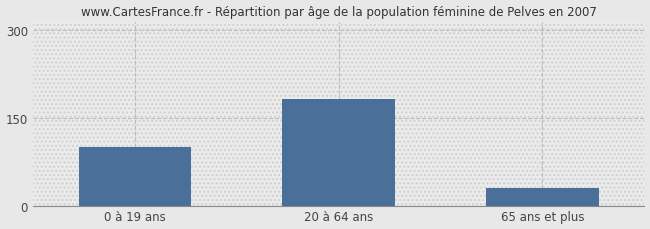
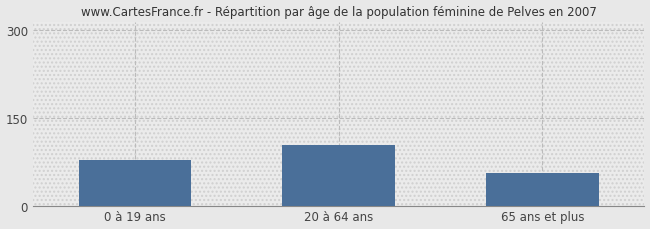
0 à 19 ans: 100 -> 78
20 à 64 ans: 182 -> 104
65 ans et plus: 30 -> 56
